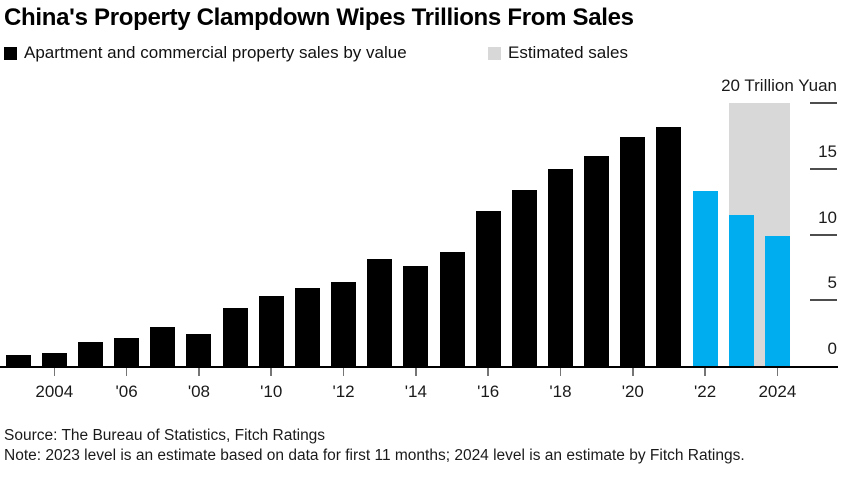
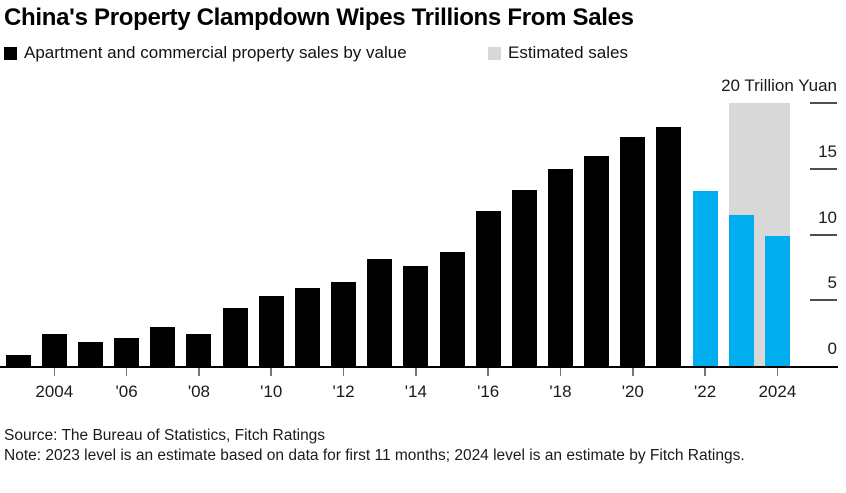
2004: 1.0 -> 2.4
